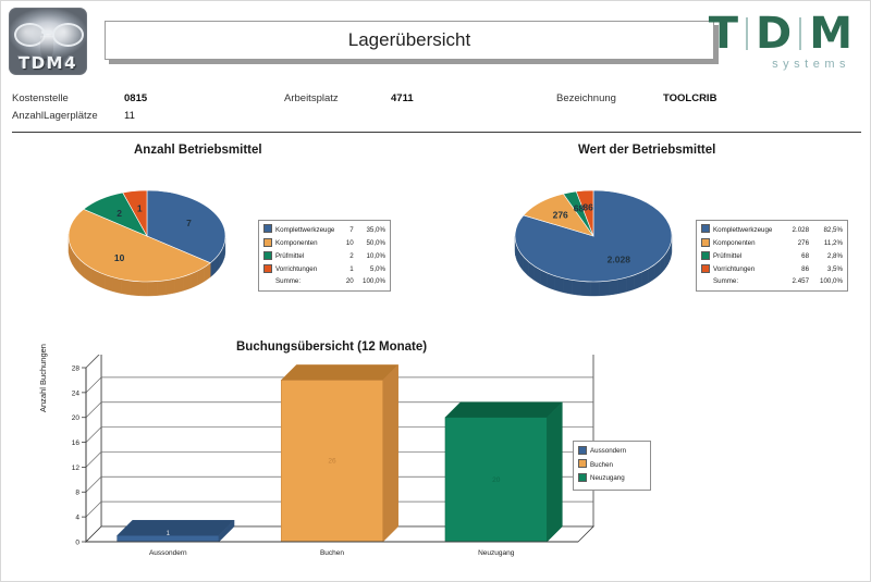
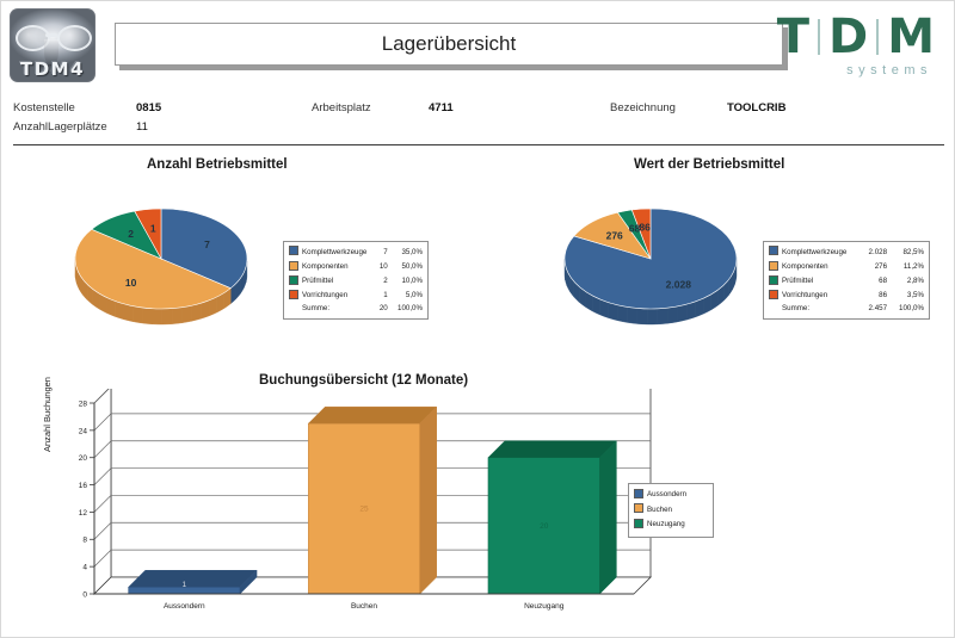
Buchungsübersicht (12 Monate)/Buchen: 26 -> 25
